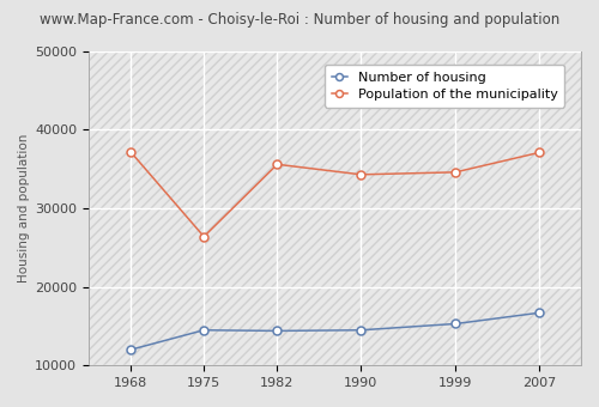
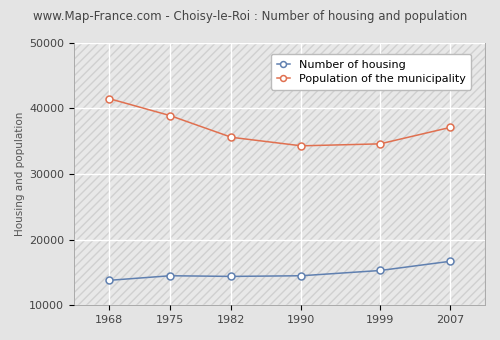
Number of housing/1968: 12000 -> 13800
Population of the municipality/1968: 37200 -> 41500
Population of the municipality/1975: 26400 -> 38900
